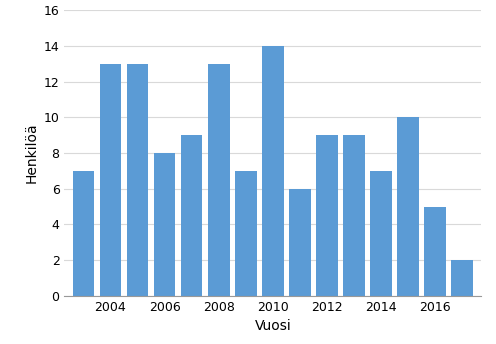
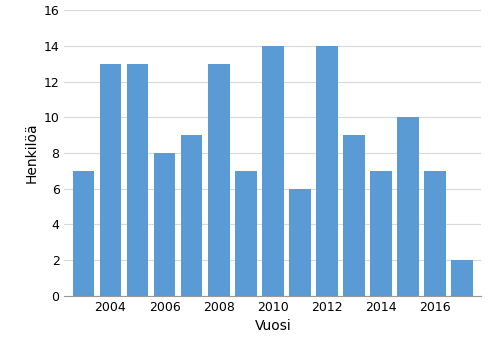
2012: 9 -> 14
2016: 5 -> 7
